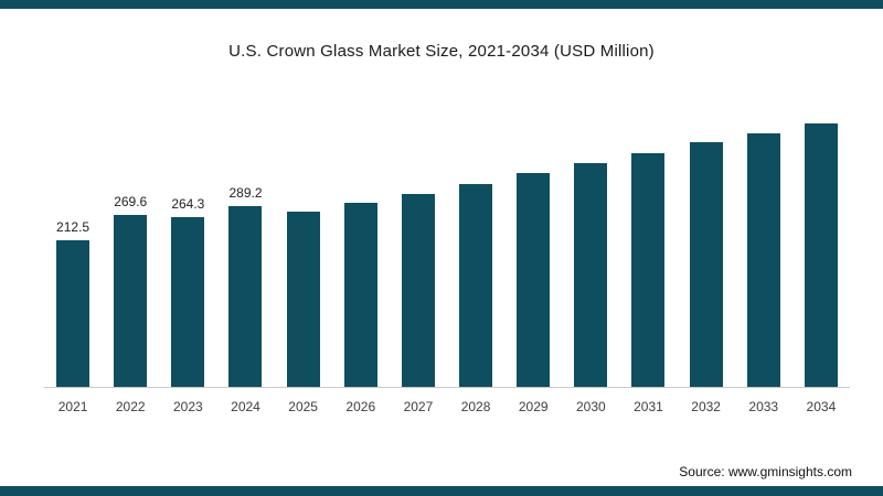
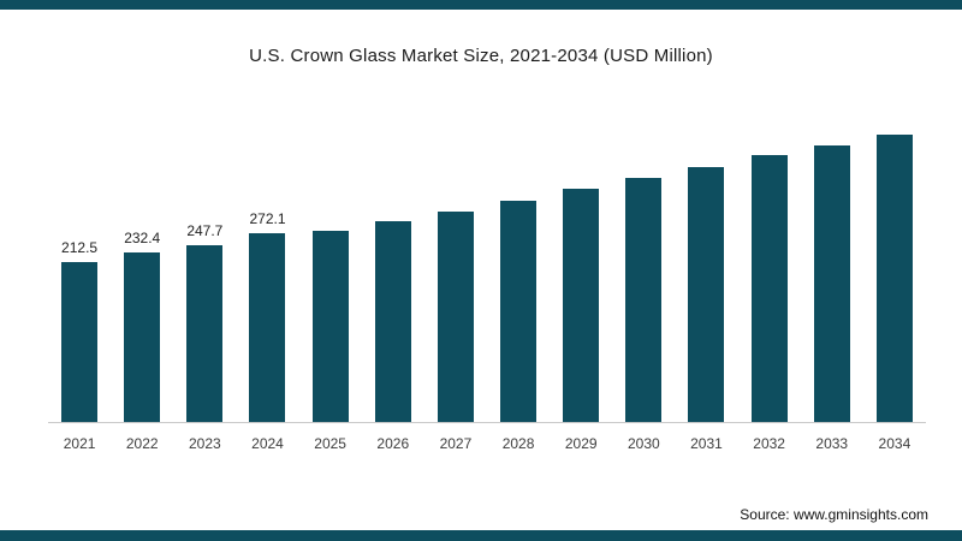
2022: 269.6 -> 232.4
2023: 264.3 -> 247.7
2024: 289.2 -> 272.1
